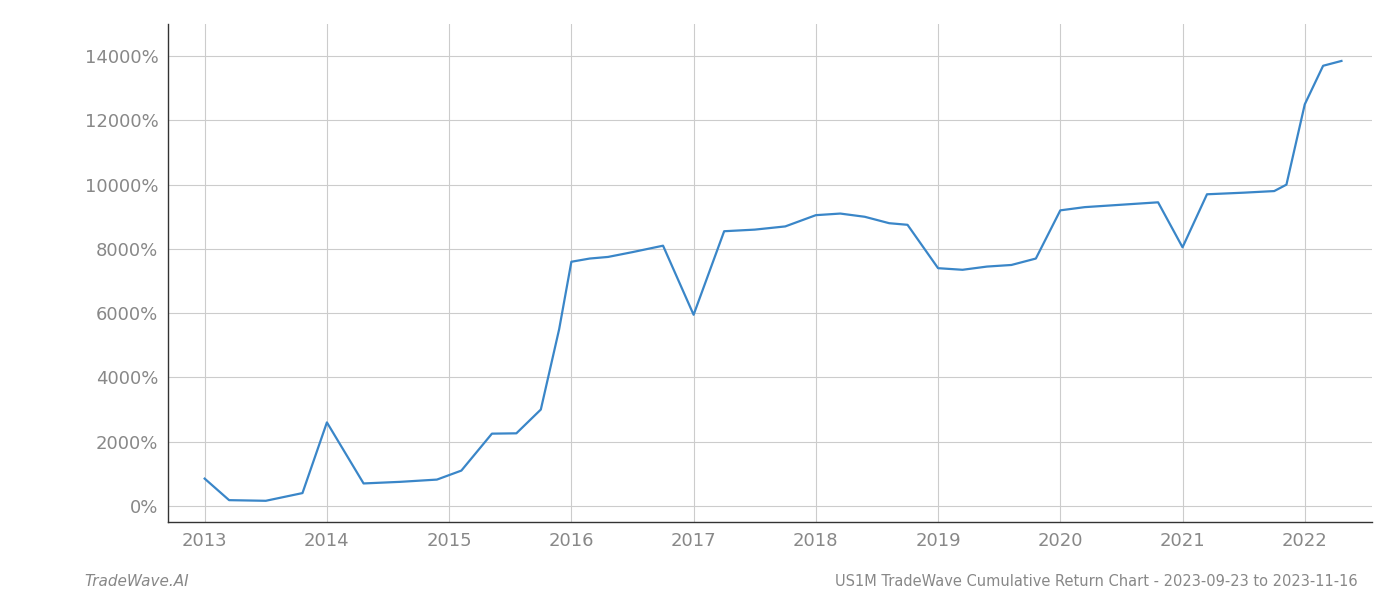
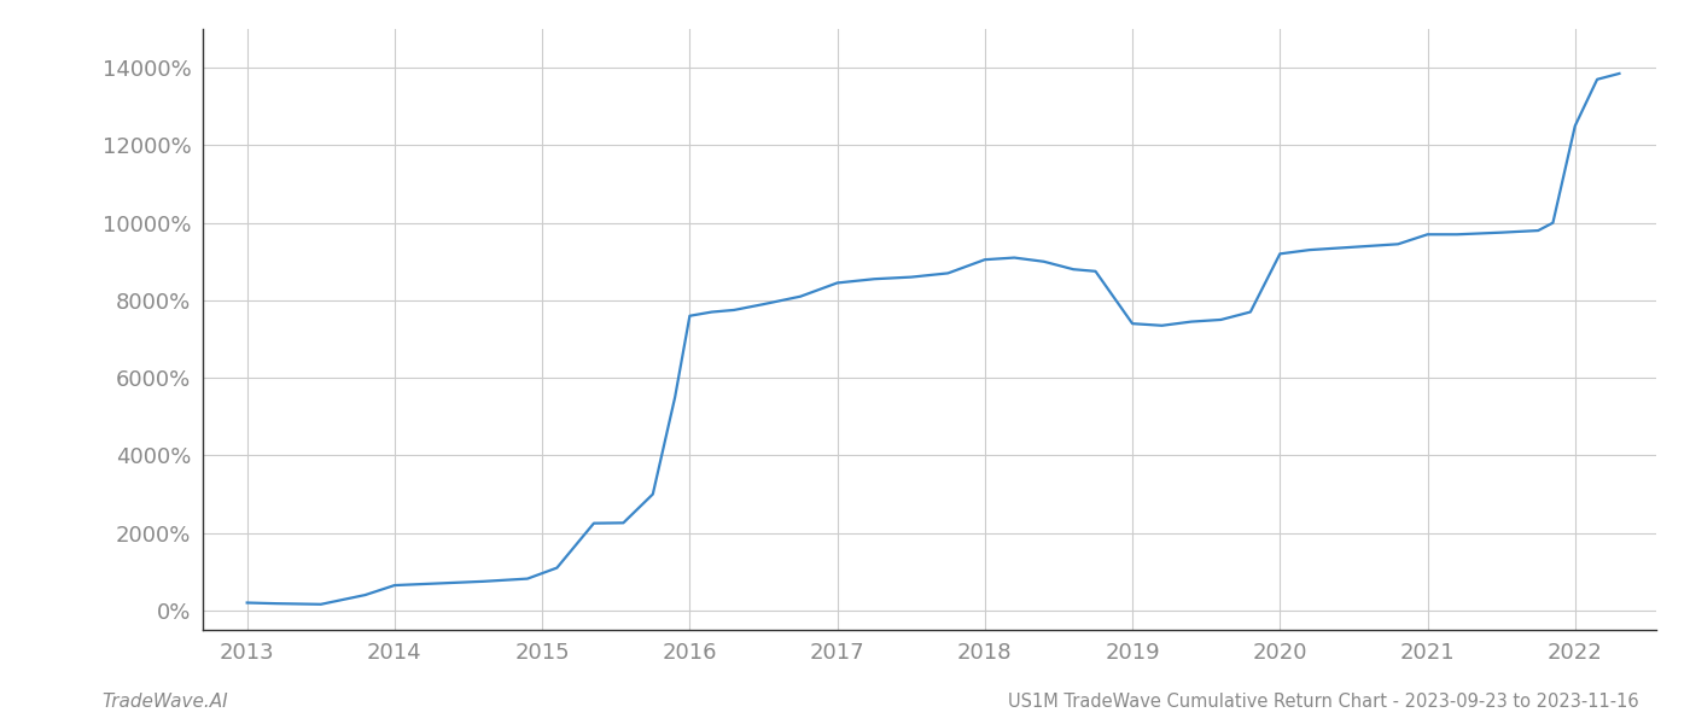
2013: 850% -> 200%
2014: 2600% -> 650%
2017: 5950% -> 8450%
2021: 8050% -> 9700%
